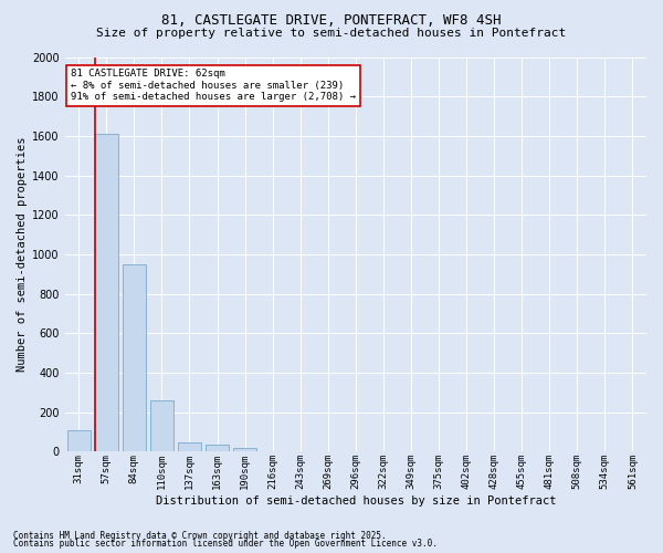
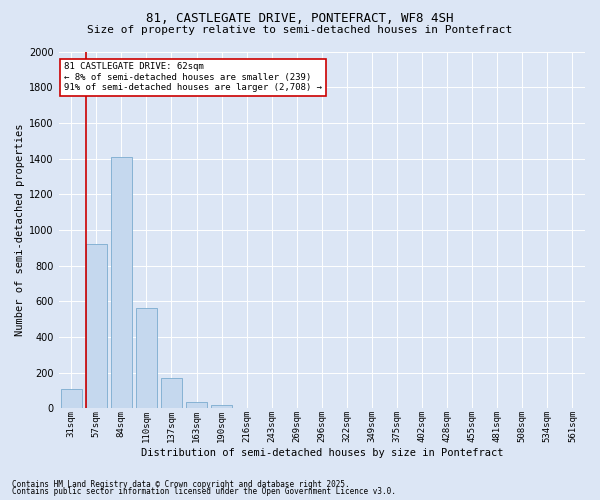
57sqm: 1610 -> 920
84sqm: 950 -> 1410
110sqm: 260 -> 560
137sqm: 40 -> 170
